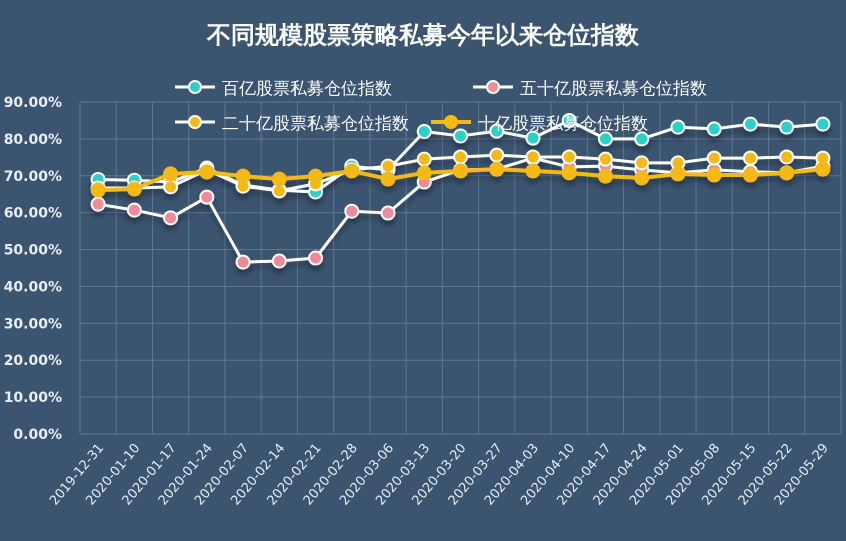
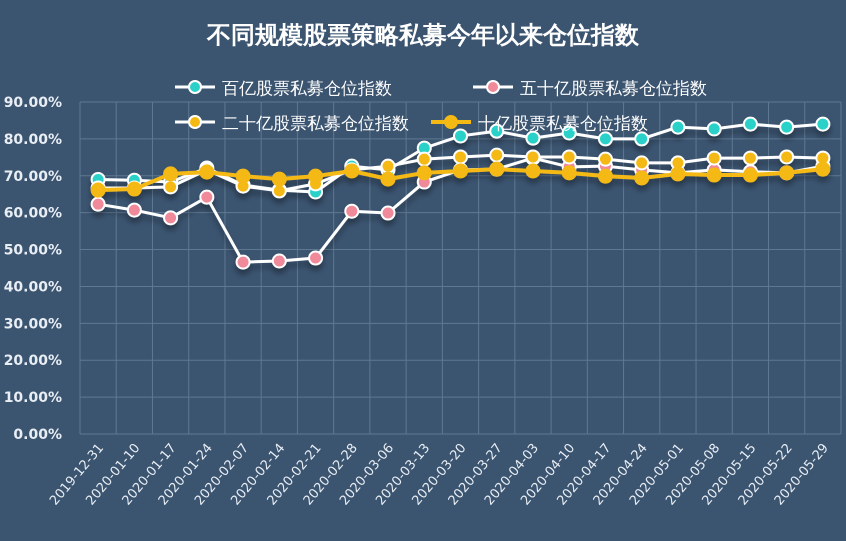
百亿股票私募仓位指数/2020-03-13: 82% -> 78%
百亿股票私募仓位指数/2020-04-10: 85% -> 82%
